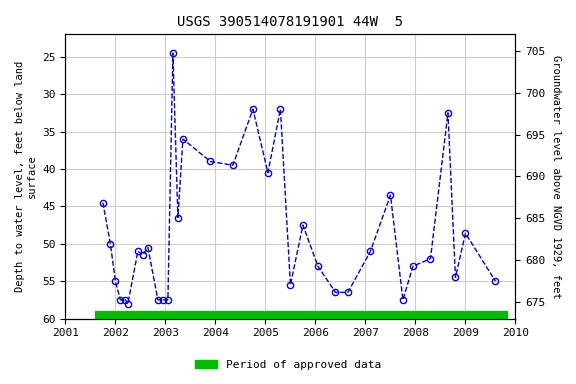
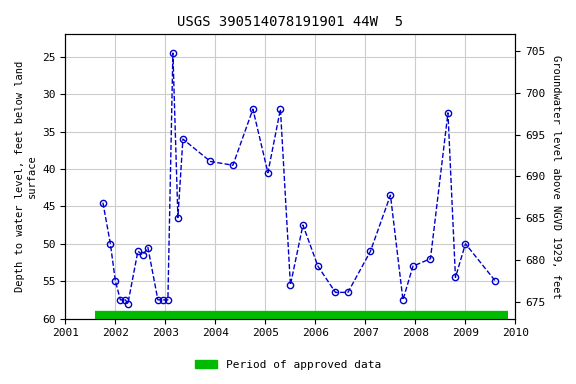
2009: 48.6 -> 50.0
